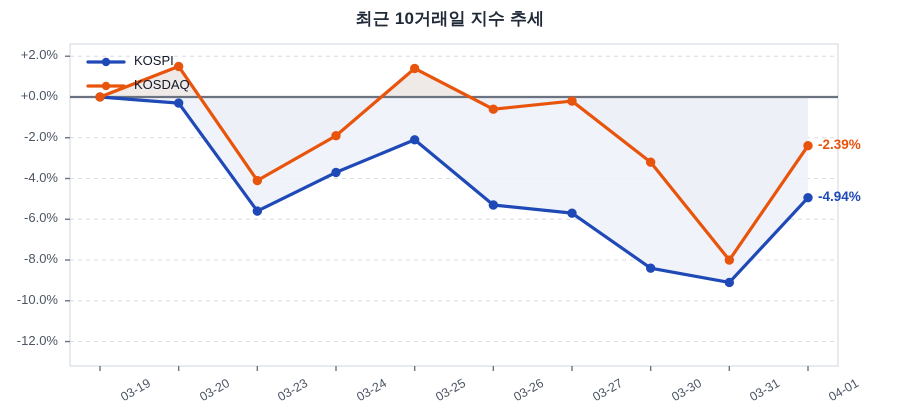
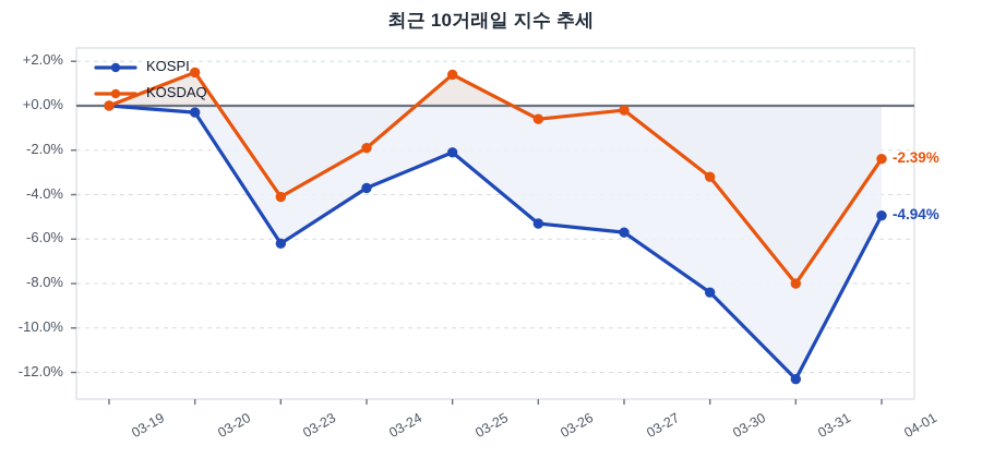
KOSPI/03-23: -5.6% -> -6.2%
KOSPI/03-31: -9.1% -> -12.3%
